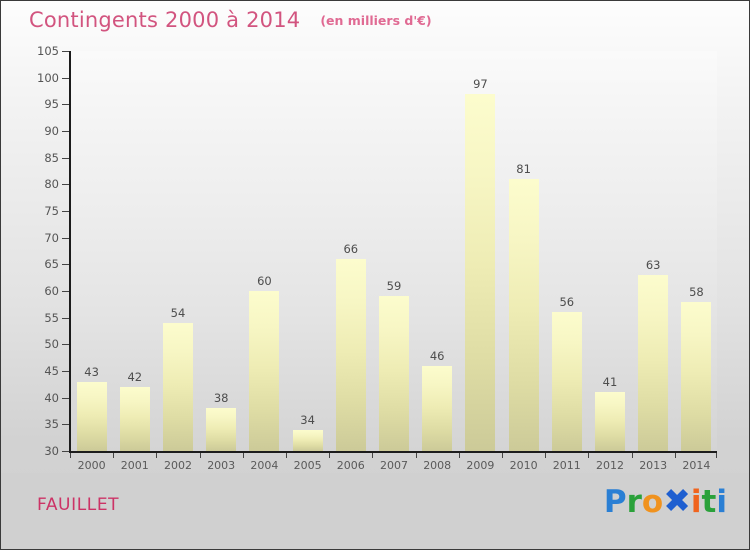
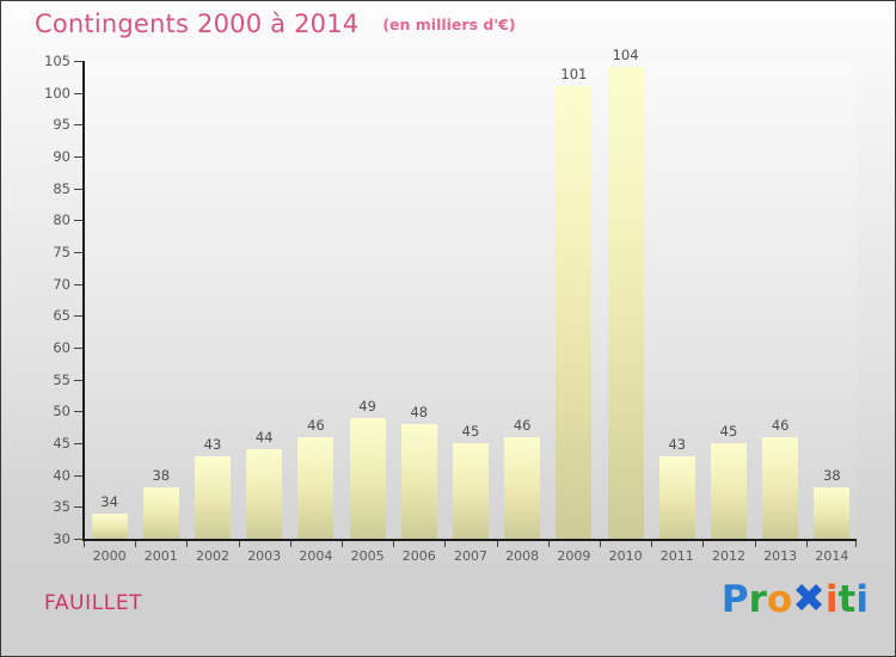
2000: 43 -> 34
2001: 42 -> 38
2002: 54 -> 43
2003: 38 -> 44
2004: 60 -> 46
2005: 34 -> 49
2006: 66 -> 48
2007: 59 -> 45
2009: 97 -> 101
2010: 81 -> 104
2011: 56 -> 43
2012: 41 -> 45
2013: 63 -> 46
2014: 58 -> 38
